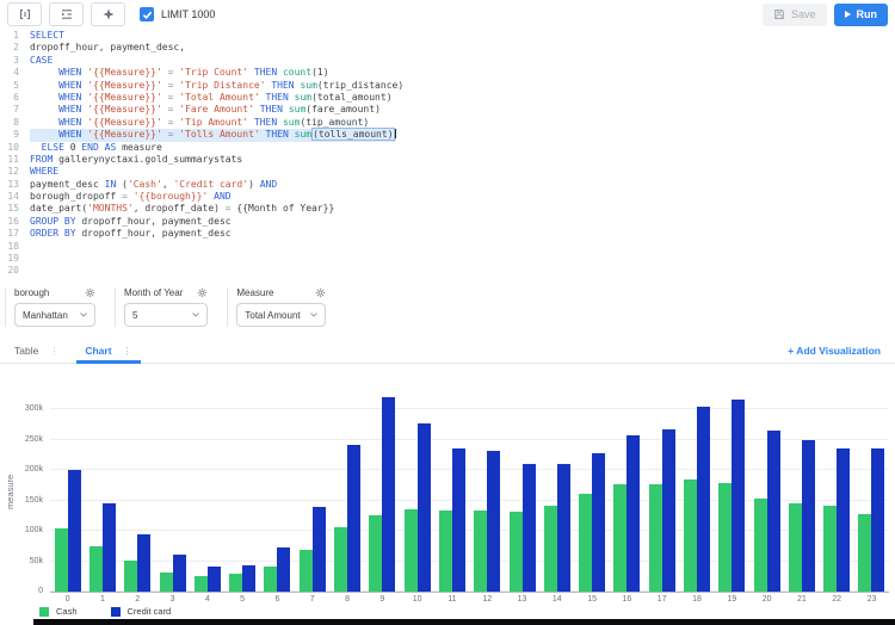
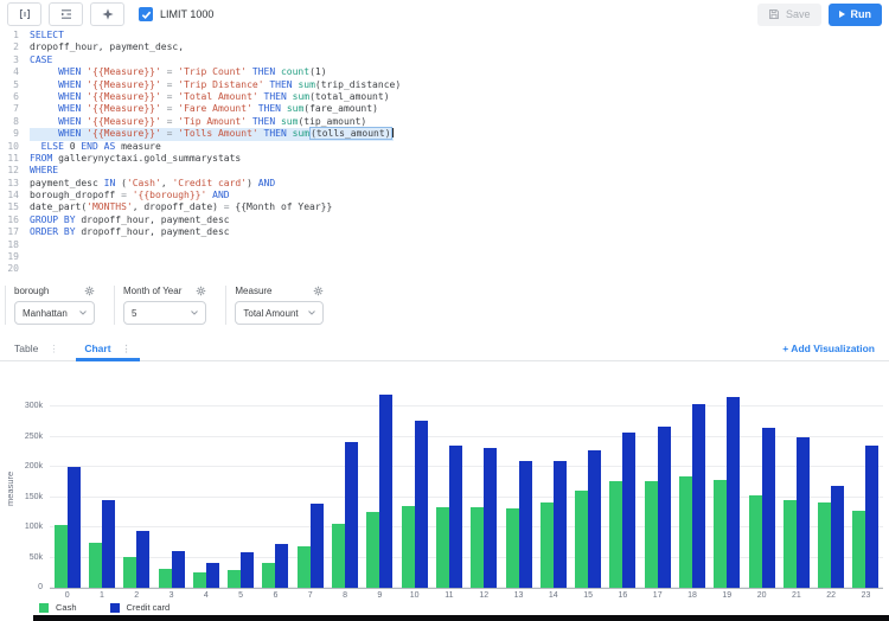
Credit card/5: 40k -> 60k
Credit card/22: 240k -> 170k
